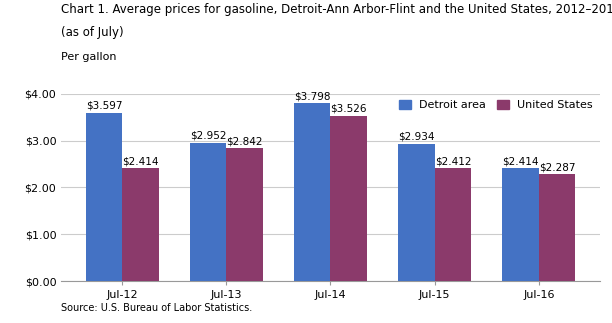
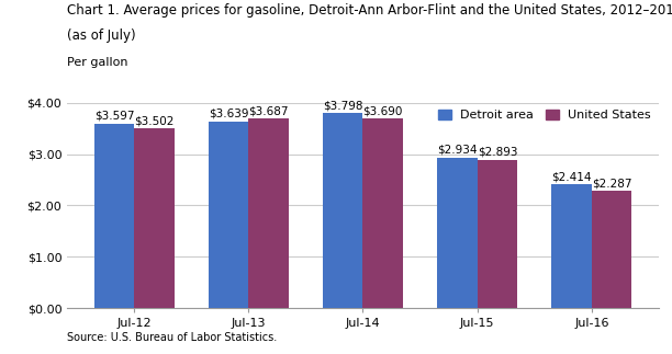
United States/Jul-12: $2.414 -> $3.502
Detroit area/Jul-13: $2.952 -> $3.639
United States/Jul-13: $2.842 -> $3.687
United States/Jul-14: $3.526 -> $3.690
United States/Jul-15: $2.412 -> $2.893
